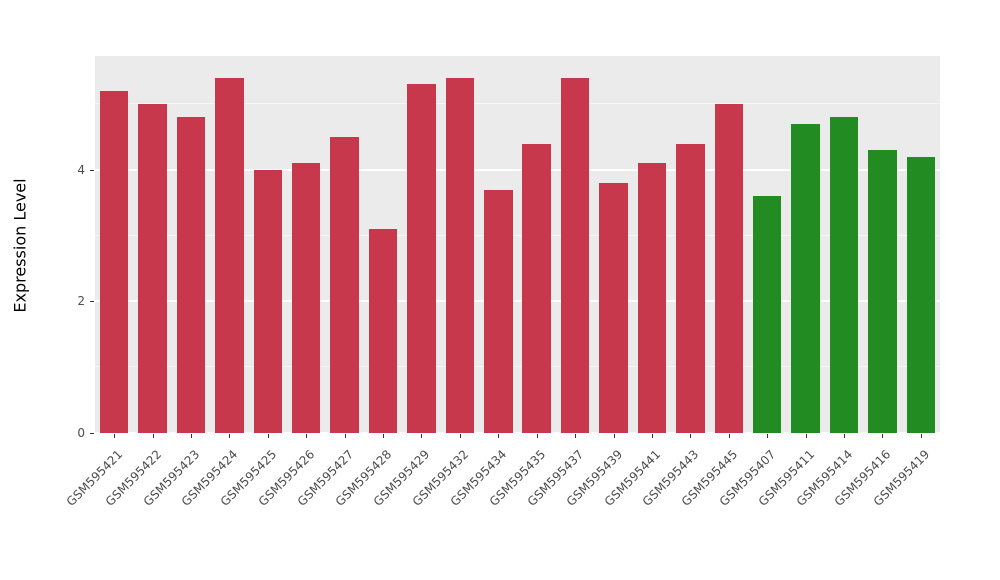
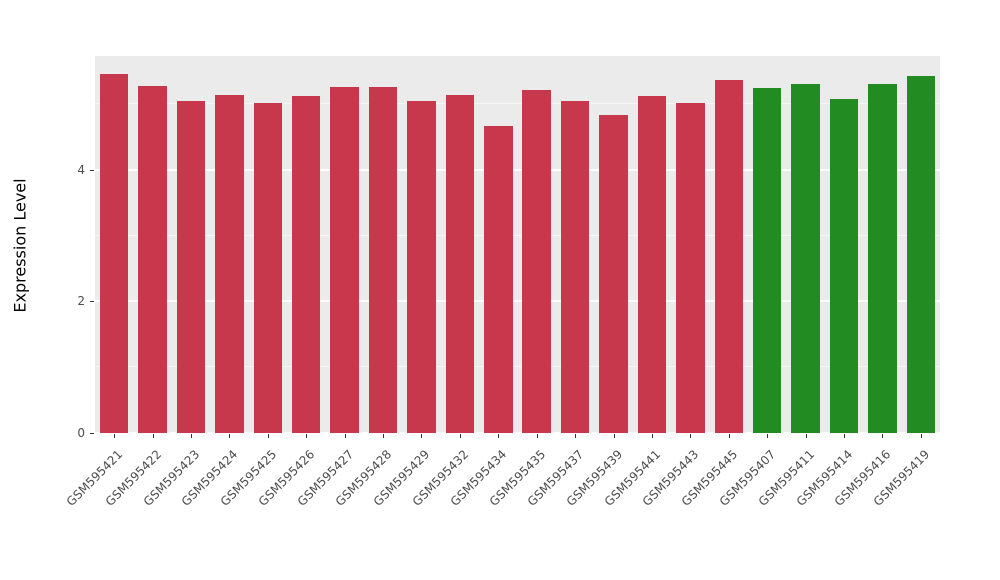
GSM595421: 5.2 -> 5.5
GSM595422: 5.0 -> 5.3
GSM595423: 4.8 -> 5.0
GSM595424: 5.4 -> 5.1
GSM595425: 4.0 -> 5.0
GSM595426: 4.1 -> 5.1
GSM595427: 4.5 -> 5.3
GSM595428: 3.1 -> 5.3
GSM595429: 5.3 -> 5.0
GSM595432: 5.4 -> 5.1
GSM595434: 3.7 -> 4.7
GSM595435: 4.4 -> 5.2
GSM595437: 5.4 -> 5.0
GSM595439: 3.8 -> 4.8
GSM595441: 4.1 -> 5.1
GSM595443: 4.4 -> 5.0
GSM595445: 5.0 -> 5.4
GSM595407: 3.6 -> 5.2
GSM595411: 4.7 -> 5.3
GSM595414: 4.8 -> 5.1
GSM595416: 4.3 -> 5.3
GSM595419: 4.2 -> 5.4
